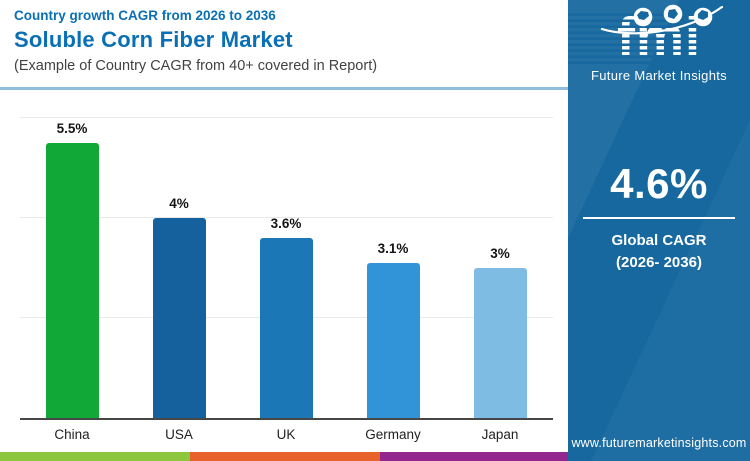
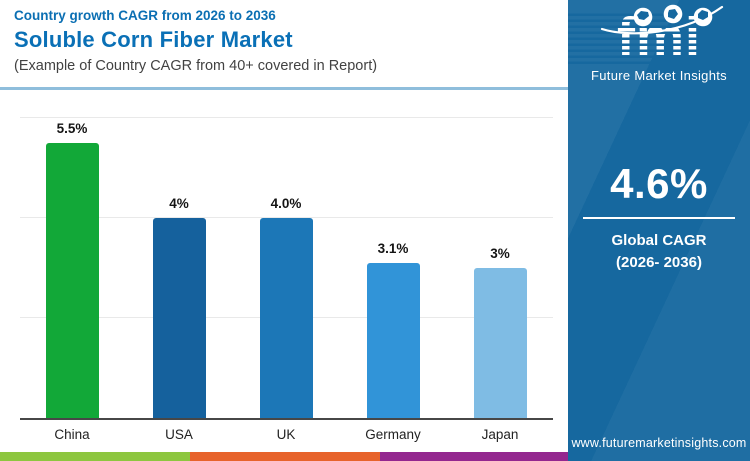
UK: 3.6% -> 4.0%
